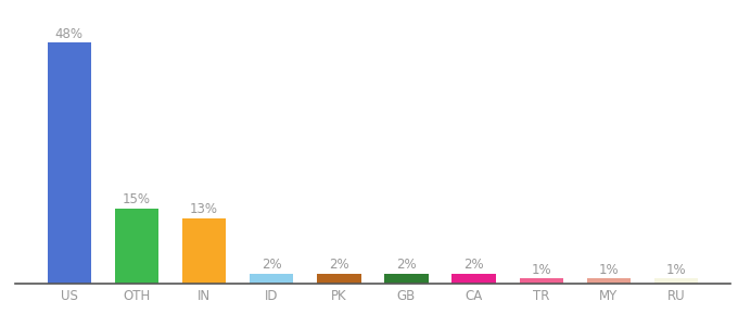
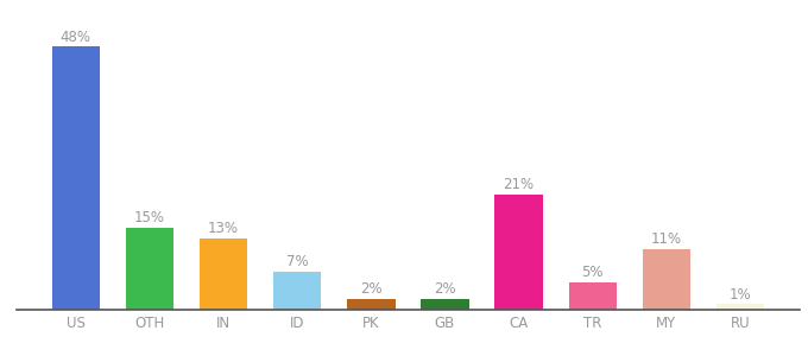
ID: 2% -> 7%
CA: 2% -> 21%
TR: 1% -> 5%
MY: 1% -> 11%
